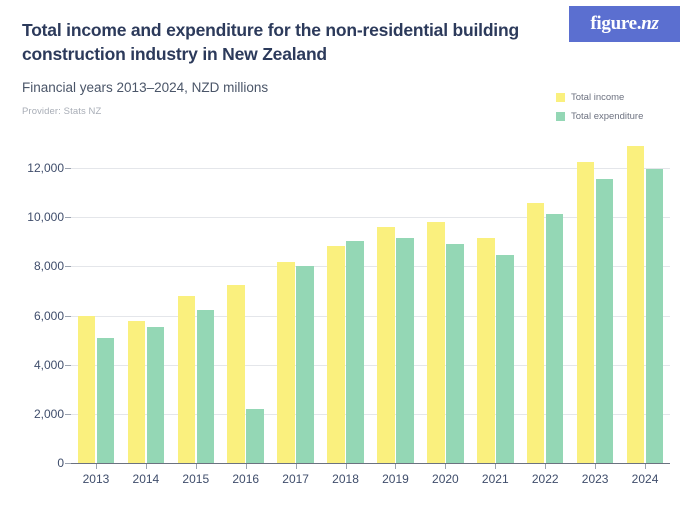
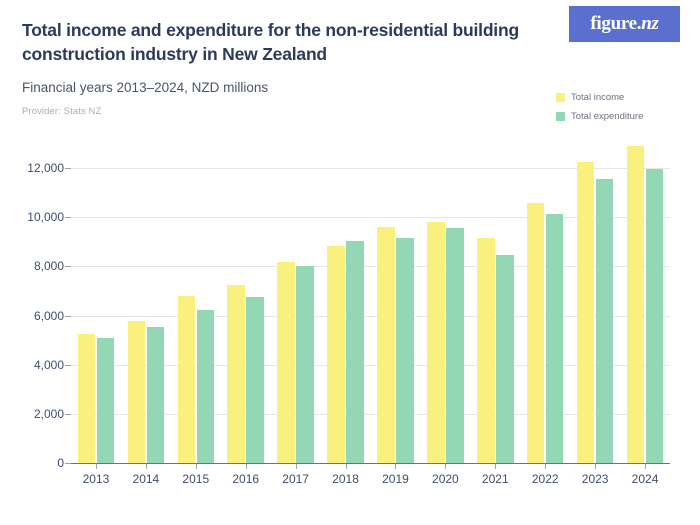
Total income/2013: 6000 -> 5200
Total expenditure/2016: 2200 -> 6800
Total expenditure/2020: 8900 -> 9500
